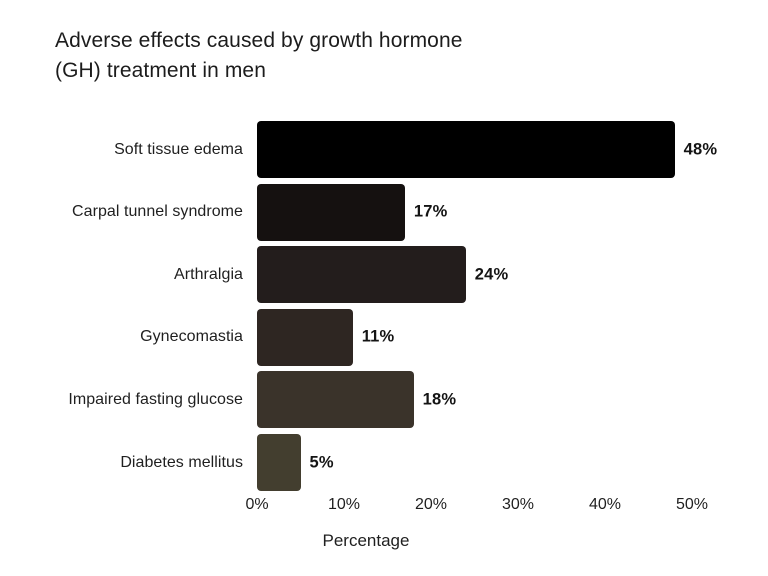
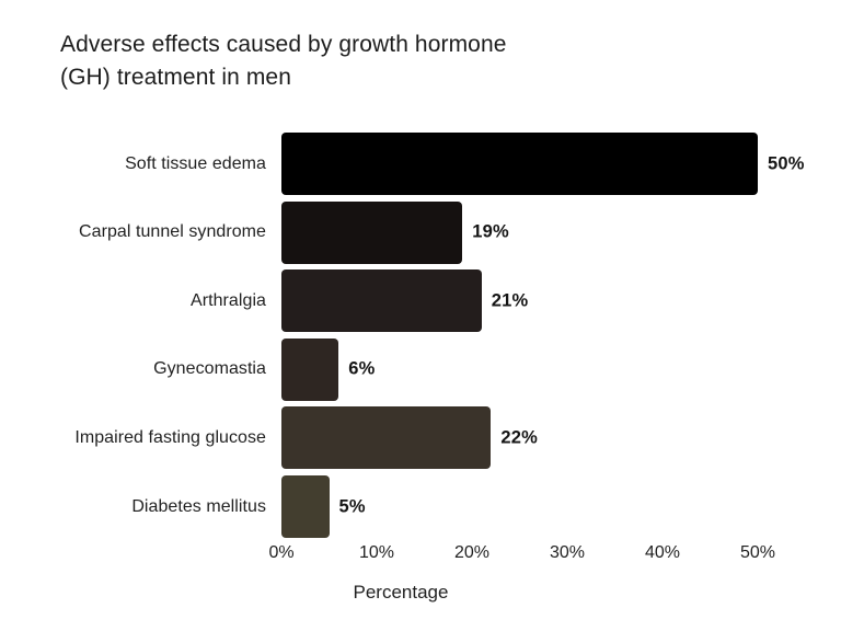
Soft tissue edema: 48% -> 50%
Carpal tunnel syndrome: 17% -> 19%
Arthralgia: 24% -> 21%
Gynecomastia: 11% -> 6%
Impaired fasting glucose: 18% -> 22%
